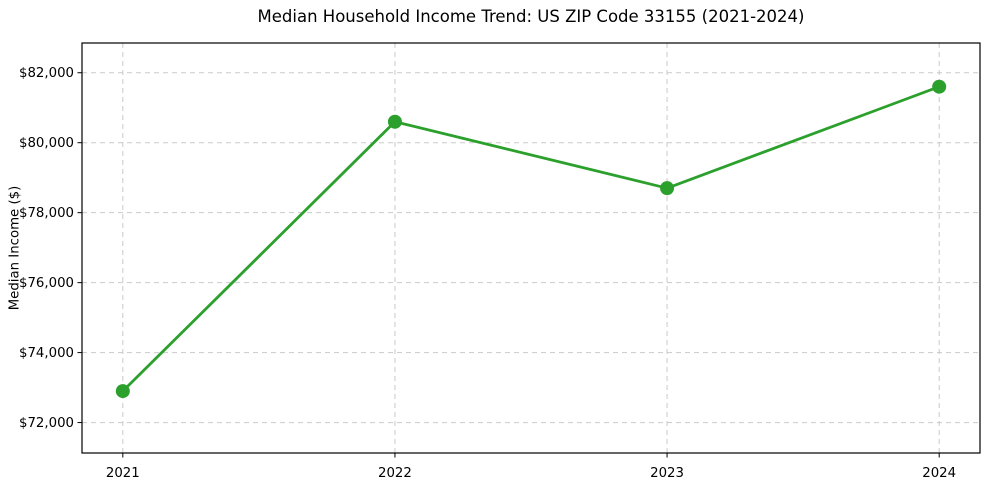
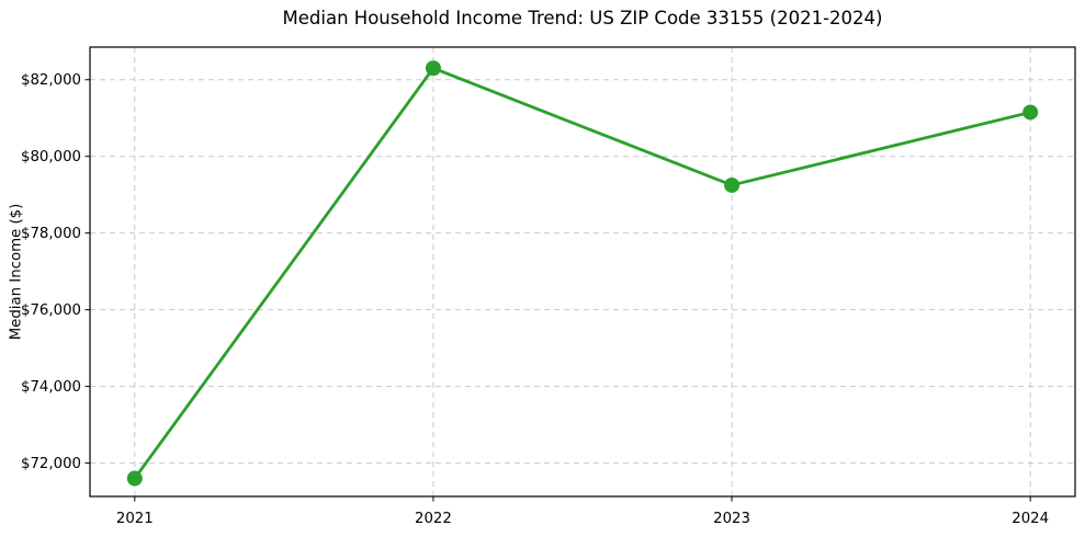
2021: $72900 -> $71600
2022: $80600 -> $82300
2023: $78700 -> $79200
2024: $81600 -> $81200
